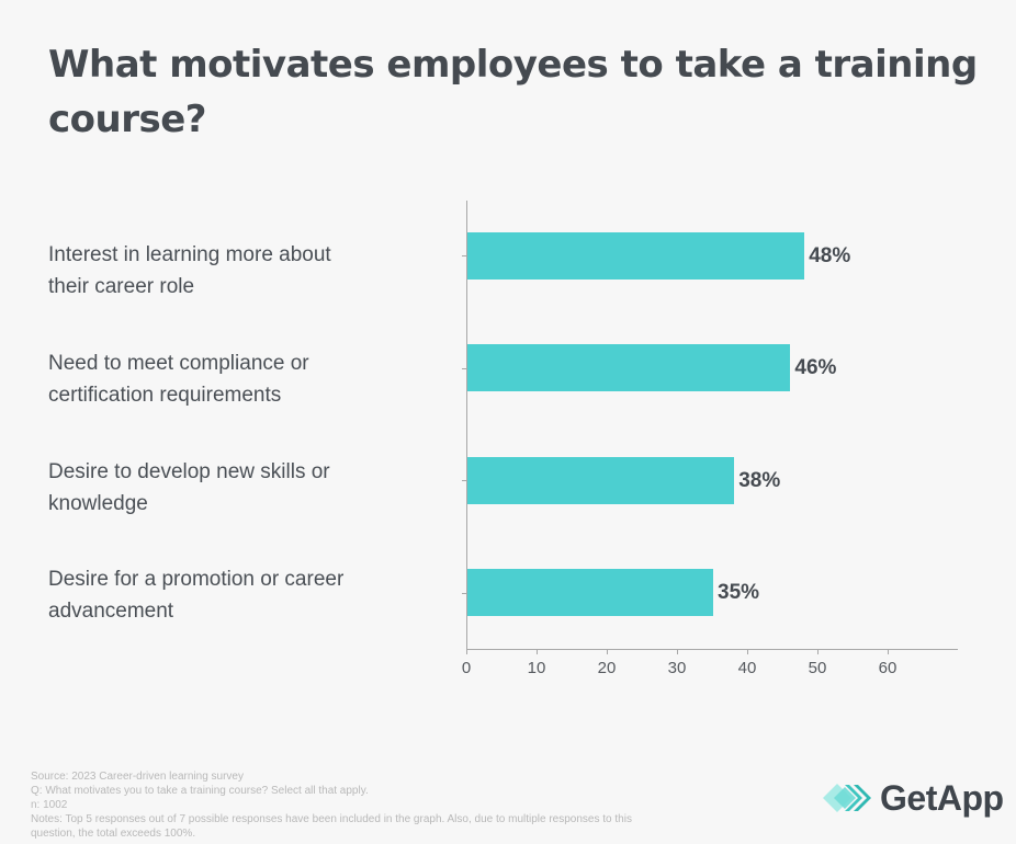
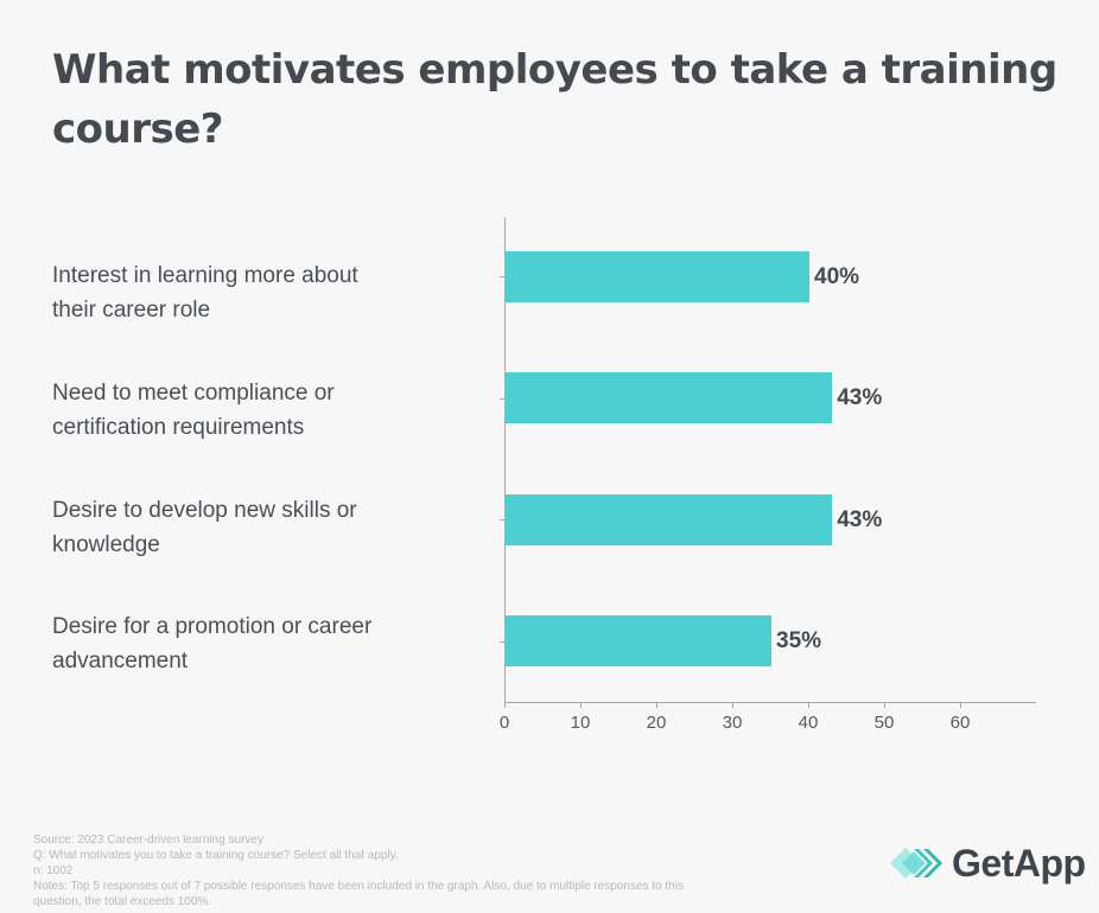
Interest in learning more about their career role: 48% -> 40%
Need to meet compliance or certification requirements: 46% -> 43%
Desire to develop new skills or knowledge: 38% -> 43%
